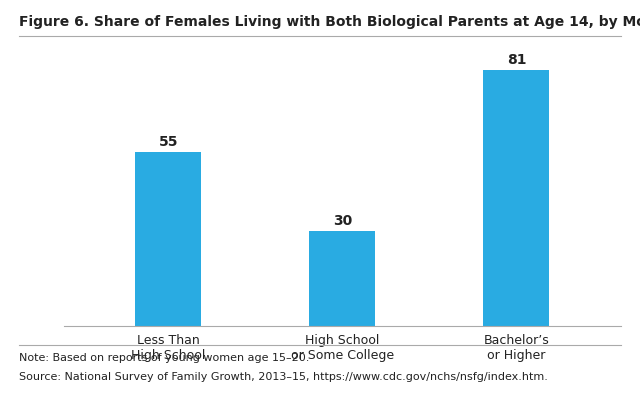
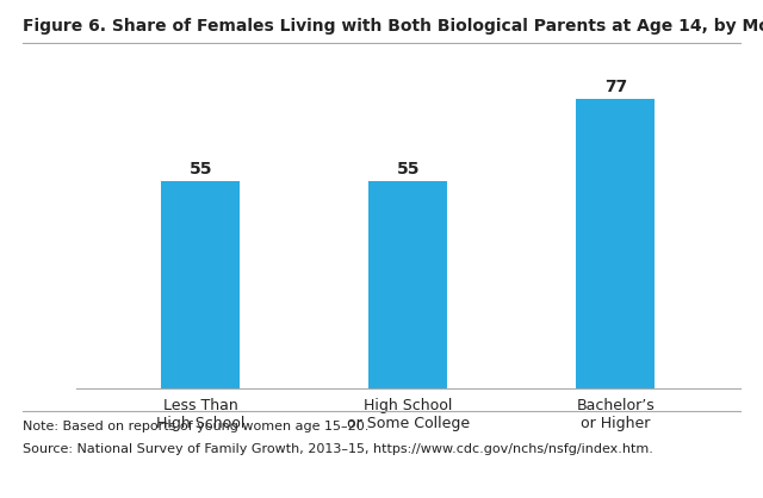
High School or Some College: 30 -> 55
Bachelor’s or Higher: 81 -> 77
